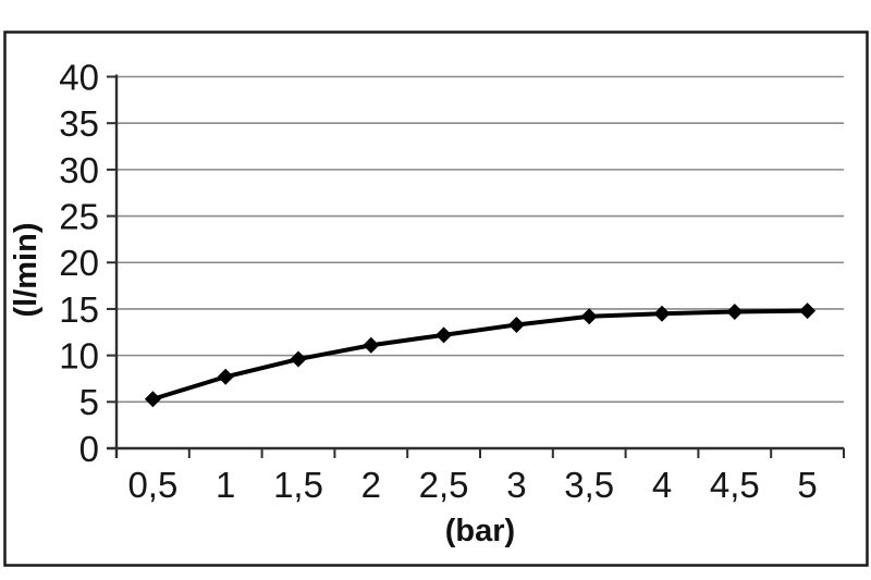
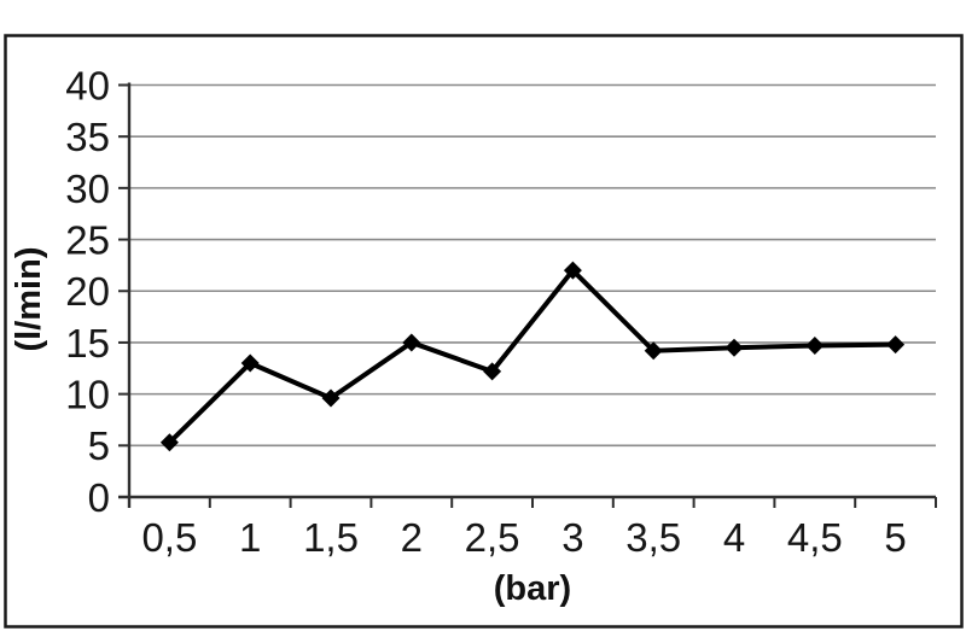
1: 8 -> 13
2: 11 -> 15
3: 13 -> 22
